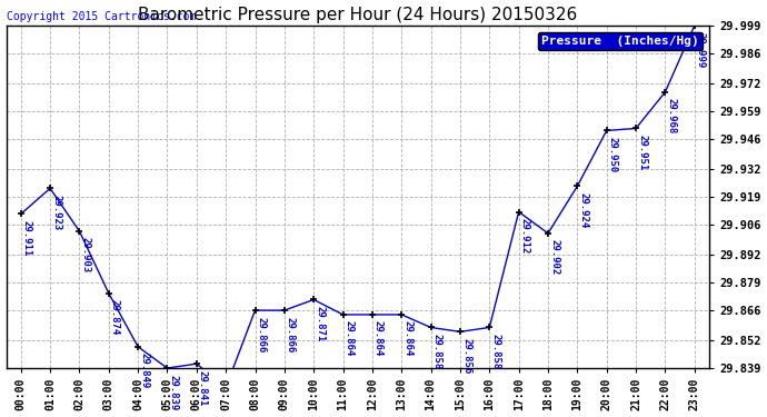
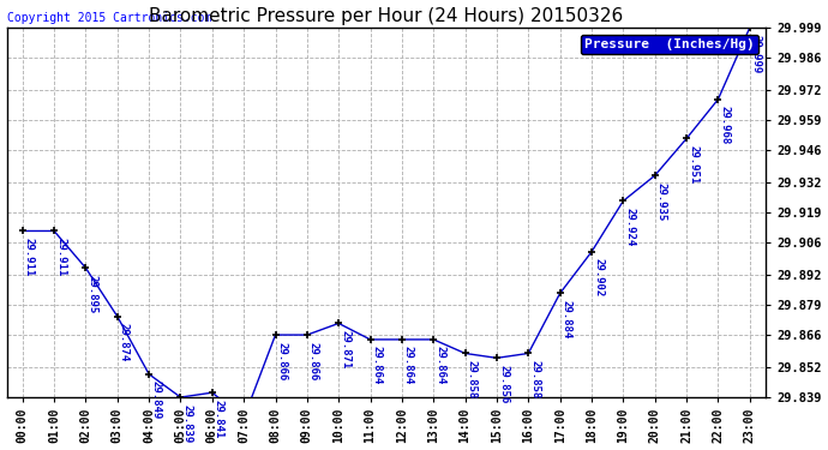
01:00: 29.923 -> 29.911
02:00: 29.903 -> 29.895
17:00: 29.912 -> 29.884
20:00: 29.950 -> 29.935
